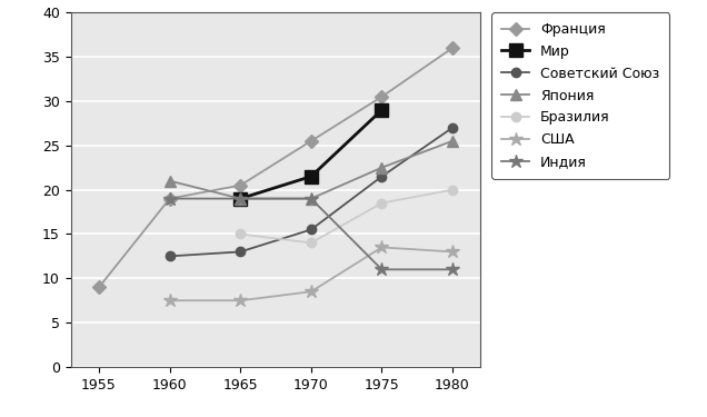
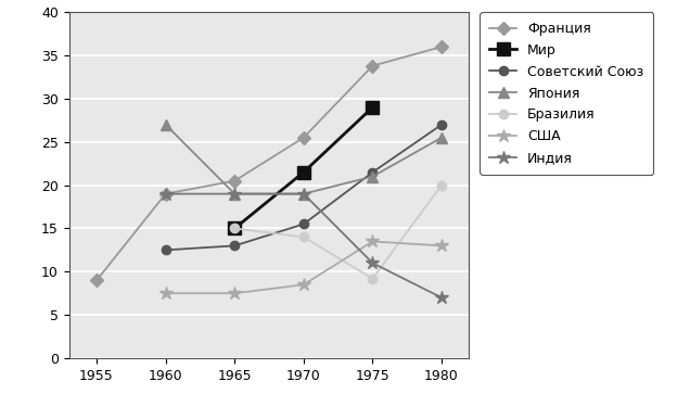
Япония/1960: 21.0 -> 27.0
Мир/1965: 19.0 -> 15.0
Франция/1975: 30.5 -> 33.8
Япония/1975: 22.5 -> 21.0
Бразилия/1975: 18.5 -> 9.2
Индия/1980: 11 -> 7
